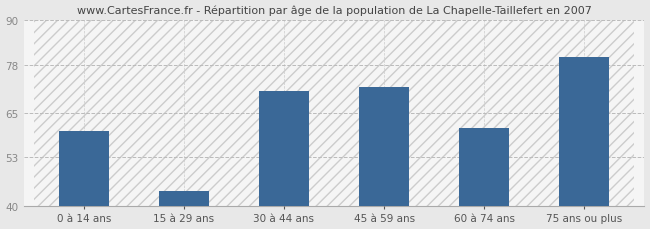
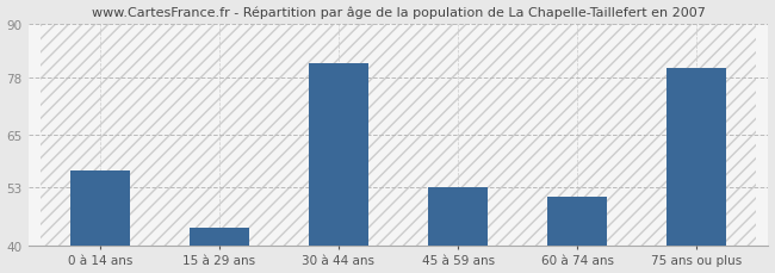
0 à 14 ans: 60 -> 57
30 à 44 ans: 71 -> 81
45 à 59 ans: 72 -> 53
60 à 74 ans: 61 -> 51
